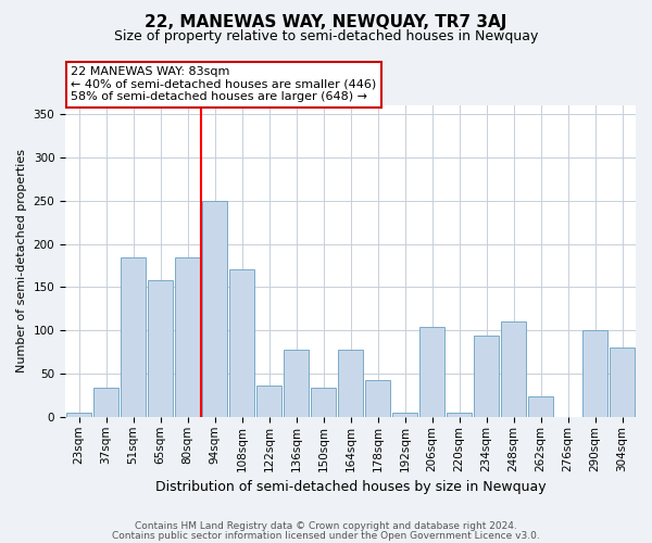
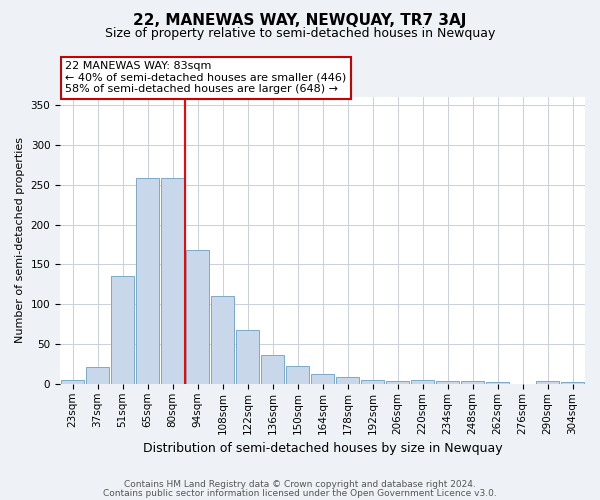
37sqm: 34 -> 21
51sqm: 184 -> 135
65sqm: 158 -> 258
80sqm: 184 -> 258
94sqm: 250 -> 168
108sqm: 170 -> 110
122sqm: 36 -> 68
136sqm: 78 -> 36
150sqm: 34 -> 23
164sqm: 78 -> 13
178sqm: 42 -> 9
206sqm: 104 -> 4
234sqm: 94 -> 4
248sqm: 110 -> 4
262sqm: 24 -> 2
290sqm: 100 -> 4
304sqm: 80 -> 3
